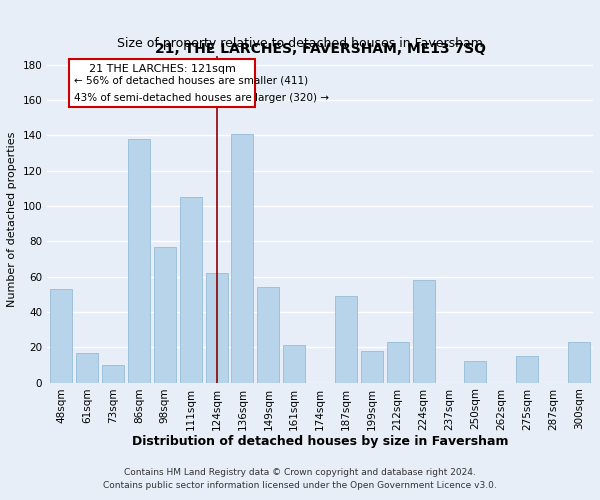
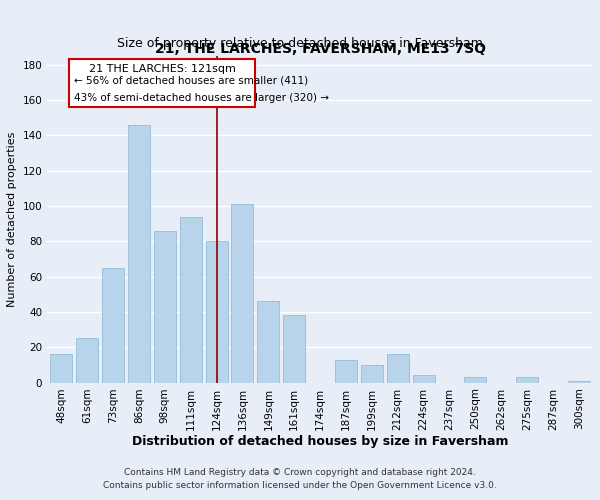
48sqm: 53 -> 16
61sqm: 17 -> 25
73sqm: 10 -> 65
86sqm: 138 -> 146
98sqm: 77 -> 86
111sqm: 105 -> 94
124sqm: 62 -> 80
136sqm: 141 -> 101
149sqm: 54 -> 46
161sqm: 21 -> 38
187sqm: 49 -> 13
199sqm: 18 -> 10
212sqm: 23 -> 16
224sqm: 58 -> 4
250sqm: 12 -> 3
275sqm: 15 -> 3
300sqm: 23 -> 1
